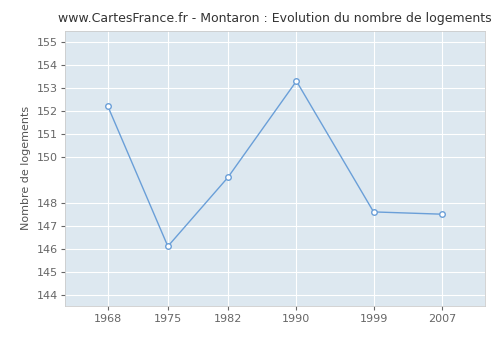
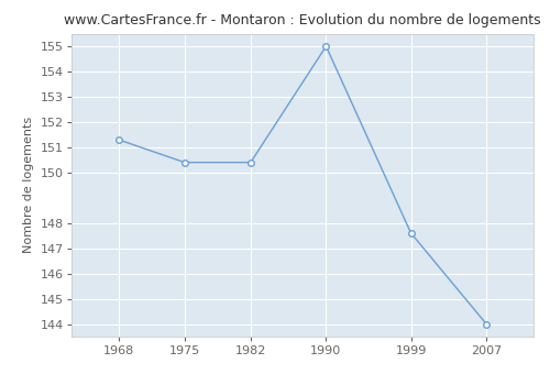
1968: 152.2 -> 151.3
1975: 146.1 -> 150.4
1982: 149.1 -> 150.4
1990: 153.3 -> 155.0
2007: 147.5 -> 144.0
